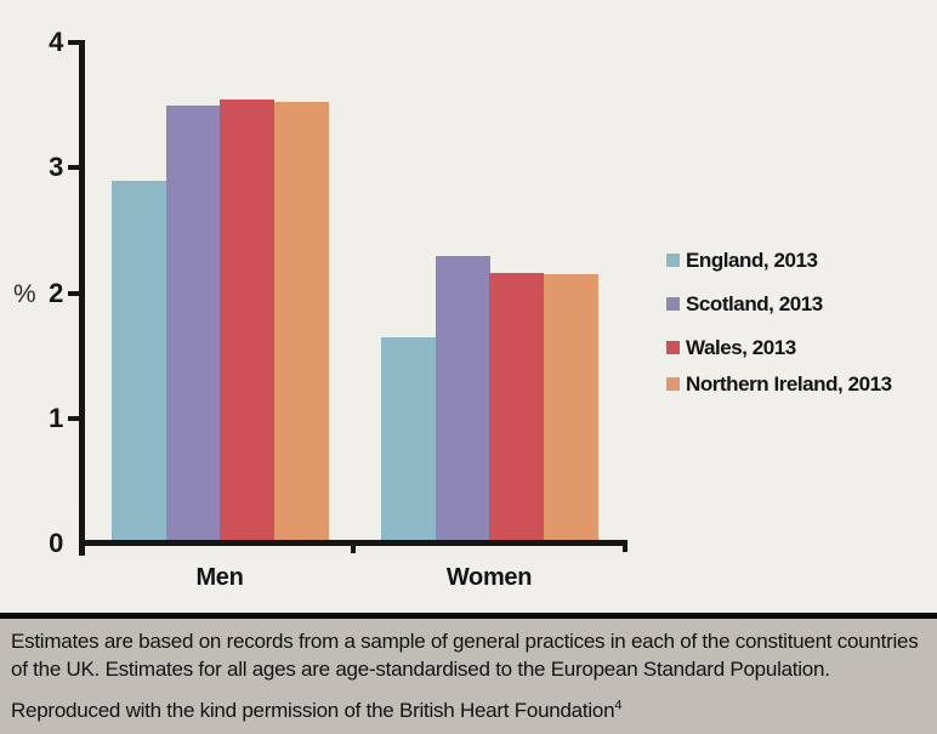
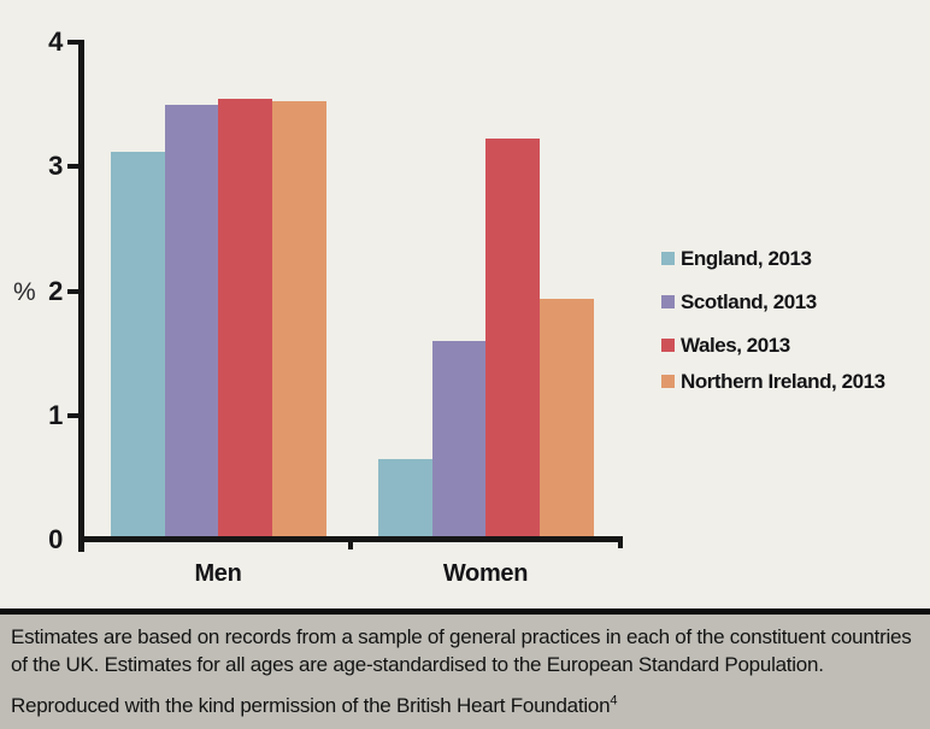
England, 2013/Men: 2.90 -> 3.12
England, 2013/Women: 1.65 -> 0.65
Scotland, 2013/Women: 2.3 -> 1.6
Wales, 2013/Women: 2.16 -> 3.23
Northern Ireland, 2013/Women: 2.15 -> 1.94
